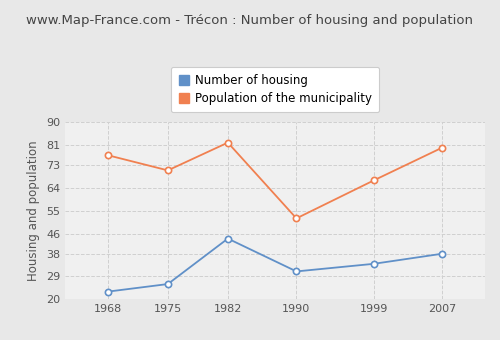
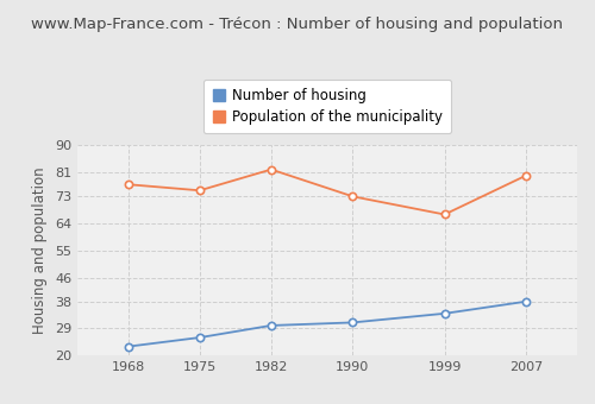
Population of the municipality/1975: 71 -> 75
Number of housing/1982: 44 -> 30
Population of the municipality/1990: 52 -> 73
